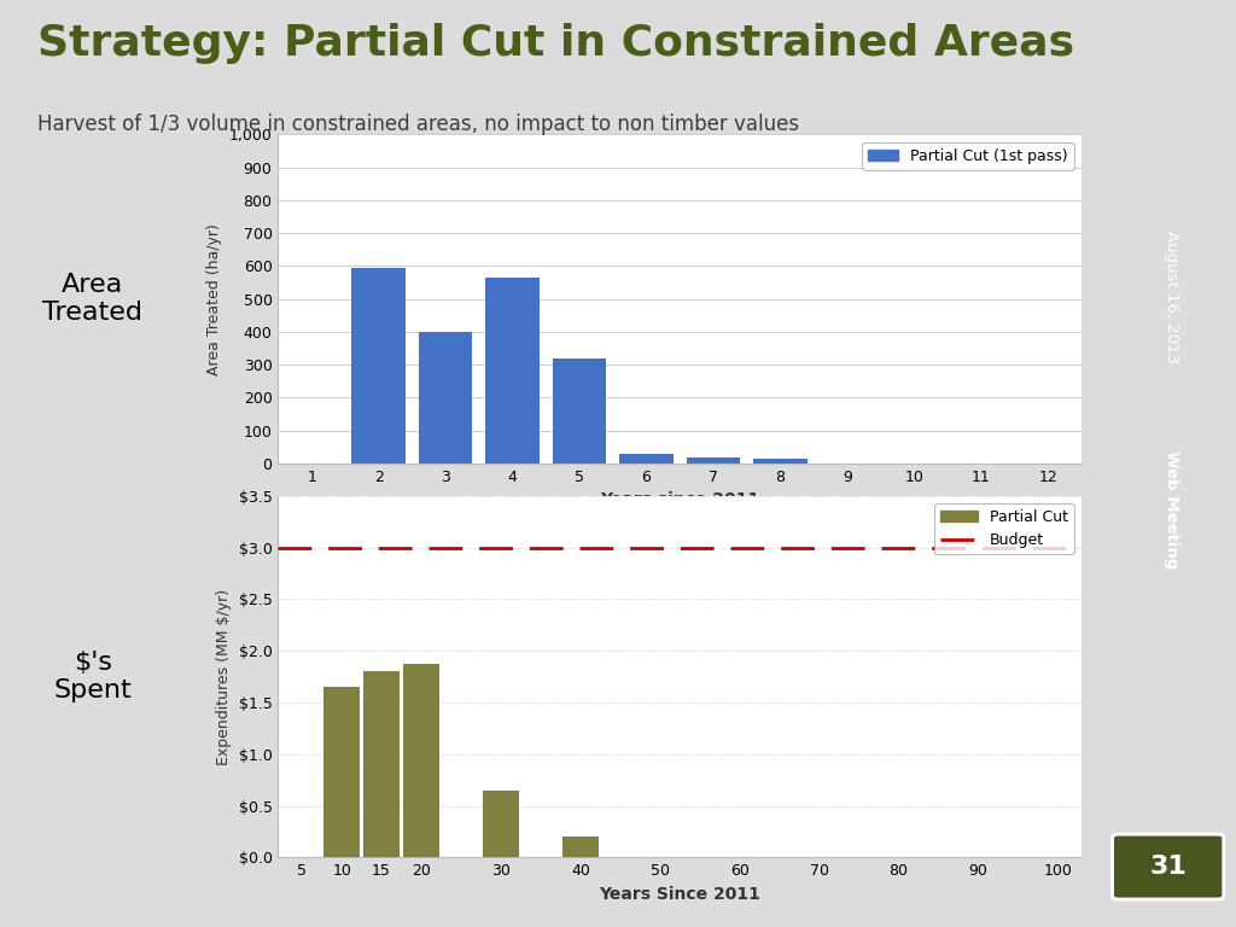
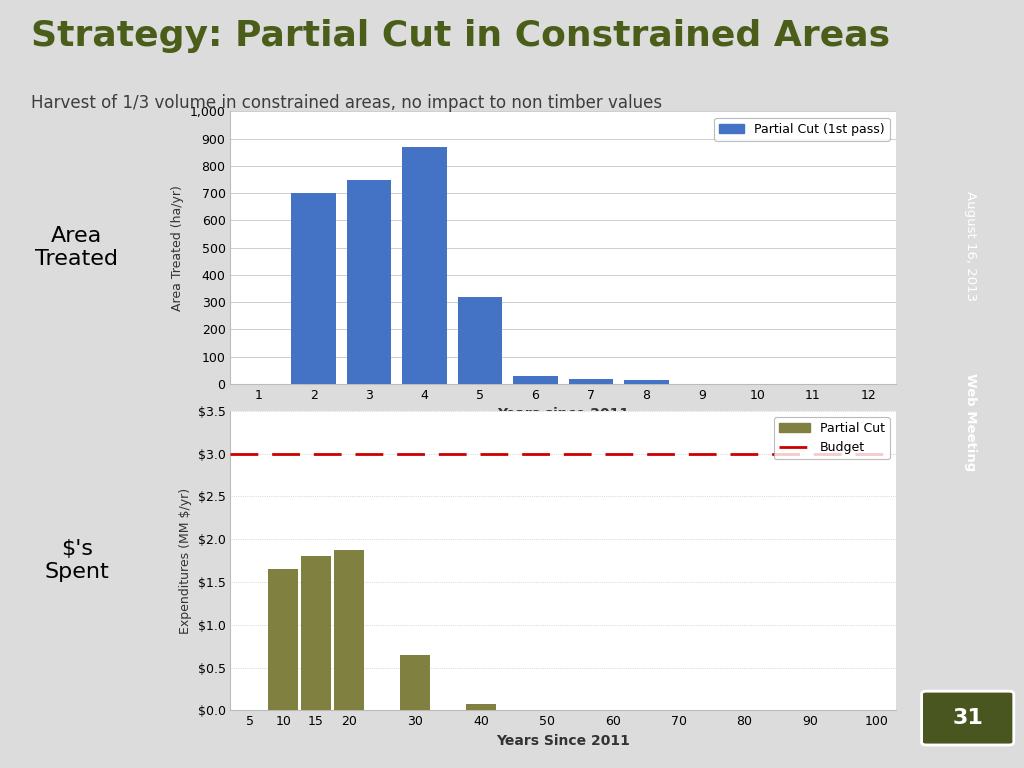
2: 595 -> 700
3: 400 -> 750
4: 565 -> 870
40: $0.20 -> $0.08
